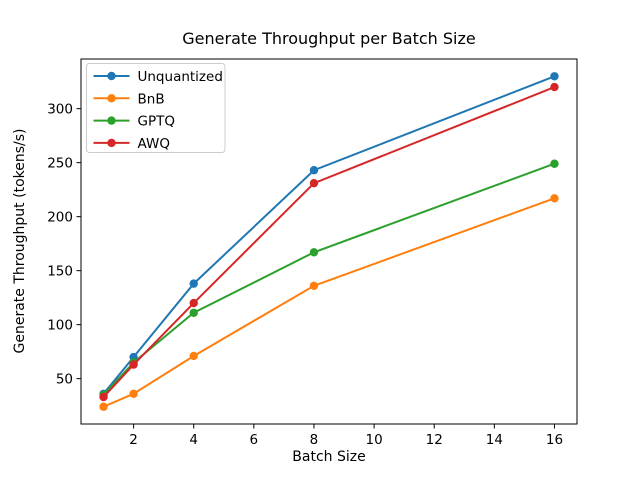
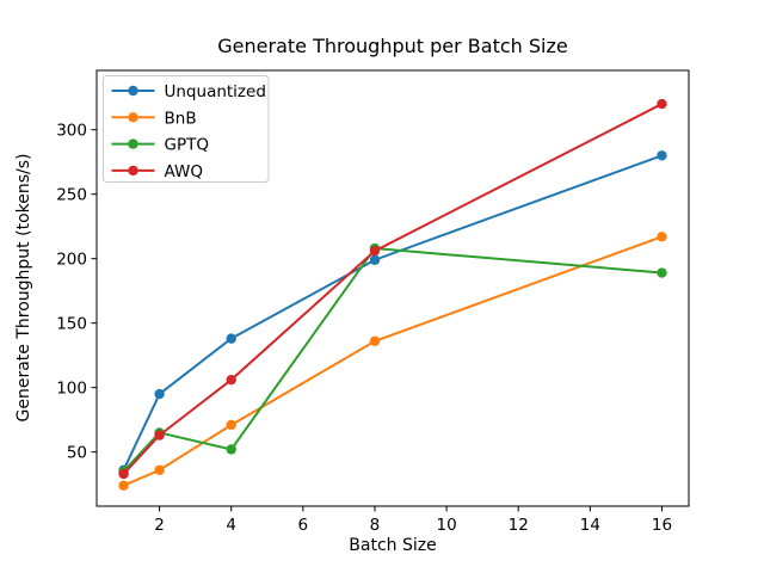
Unquantized/2: 70 -> 95
GPTQ/4: 111 -> 52
AWQ/4: 120 -> 106
Unquantized/8: 243 -> 199
GPTQ/8: 167 -> 208
AWQ/8: 231 -> 206
Unquantized/16: 330 -> 280
GPTQ/16: 249 -> 189
